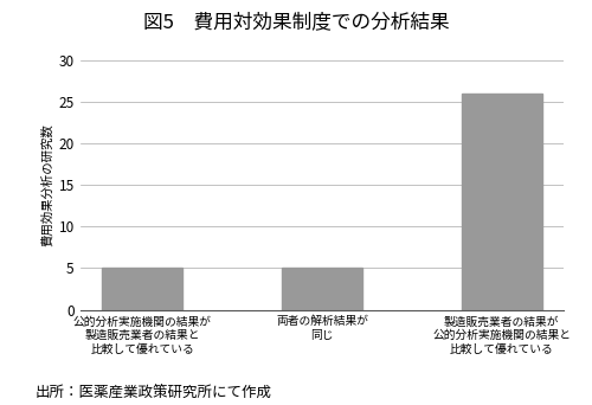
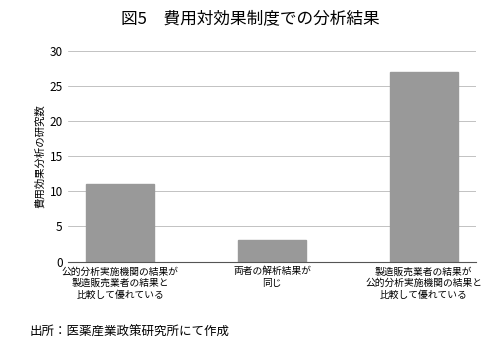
公的分析実施機関の結果が 製造販売業者の結果と 比較して優れている: 5 -> 11
両者の解析結果が 同じ: 5 -> 3
製造販売業者の結果が 公的分析実施機関の結果と 比較して優れている: 26 -> 27
